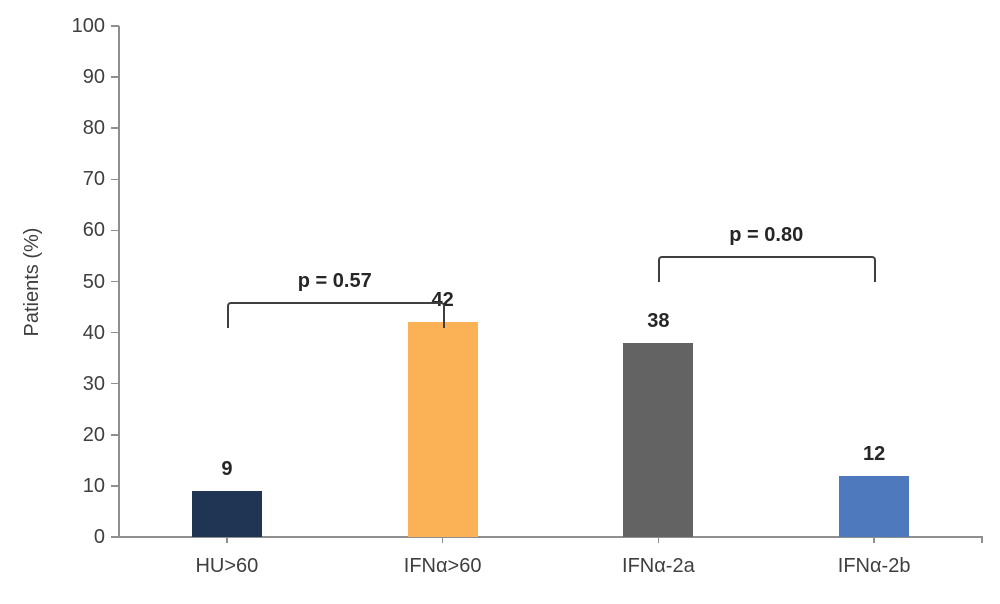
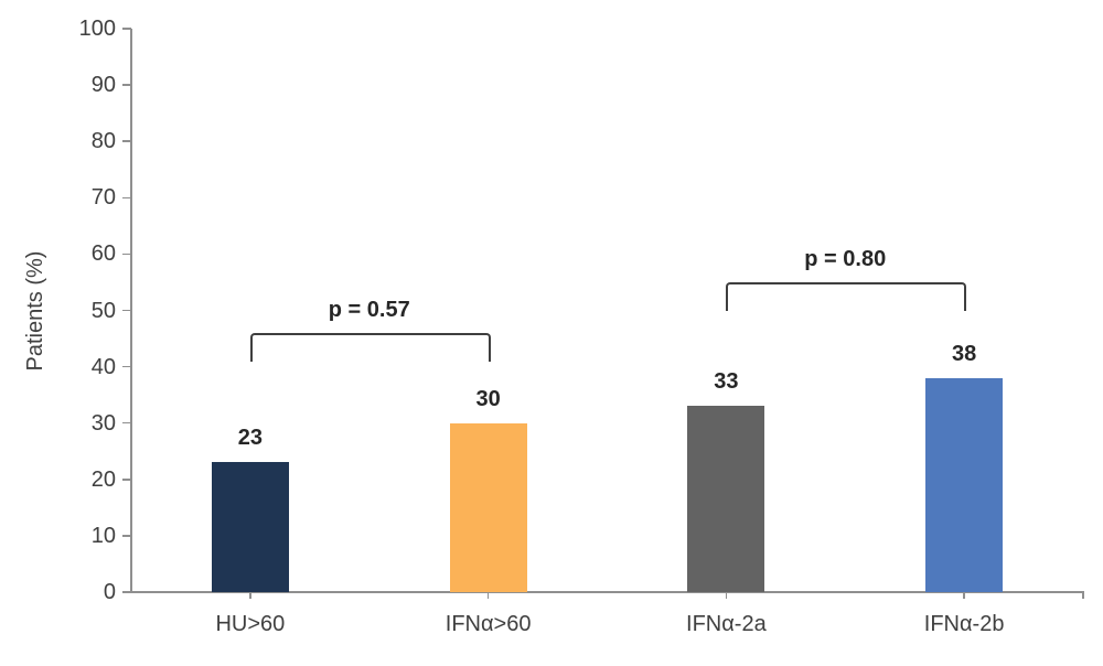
HU>60: 9 -> 23
IFNα>60: 42 -> 30
IFNα-2a: 38 -> 33
IFNα-2b: 12 -> 38
